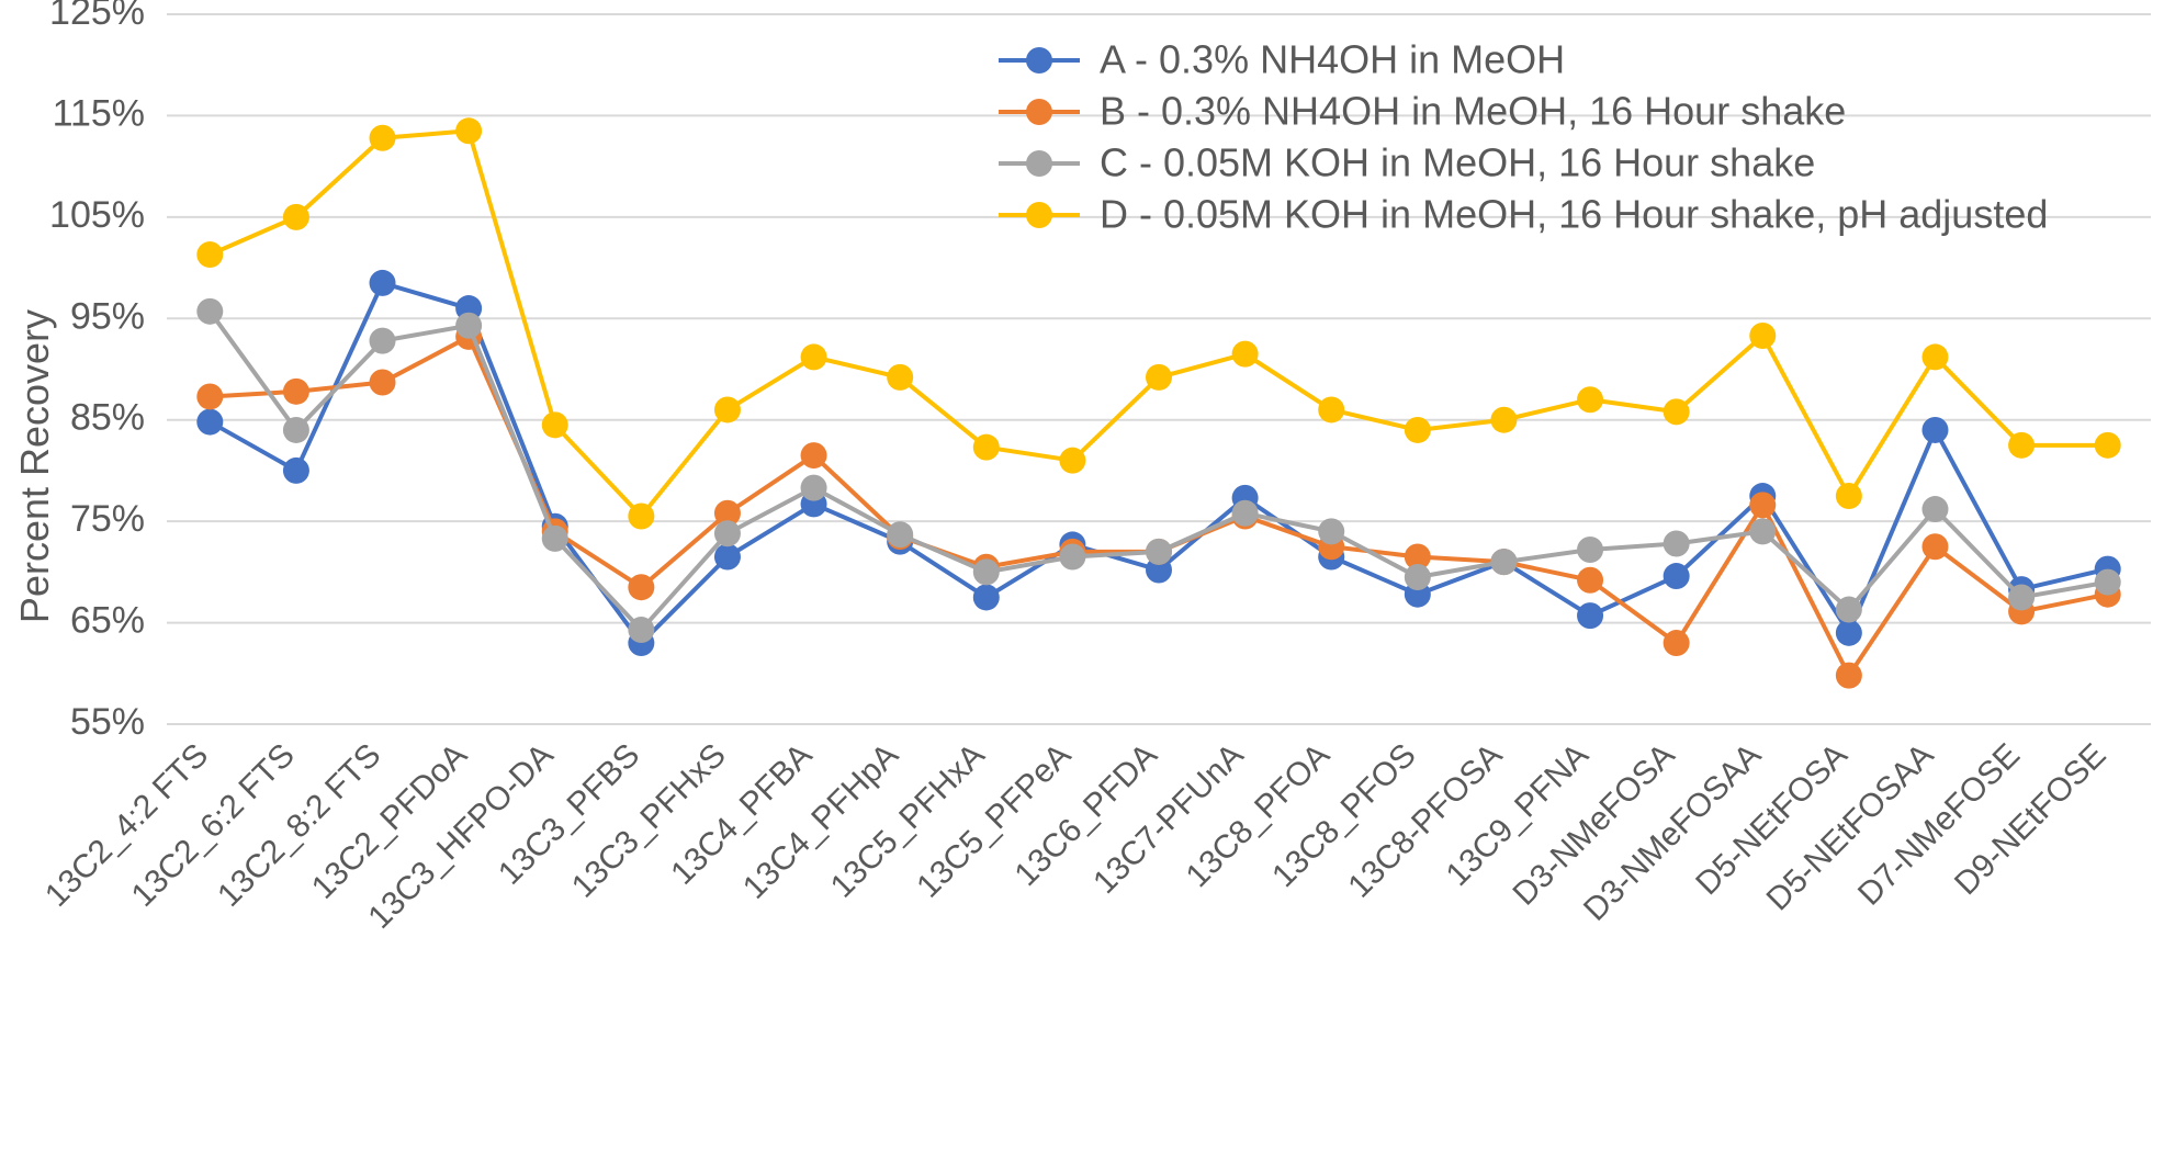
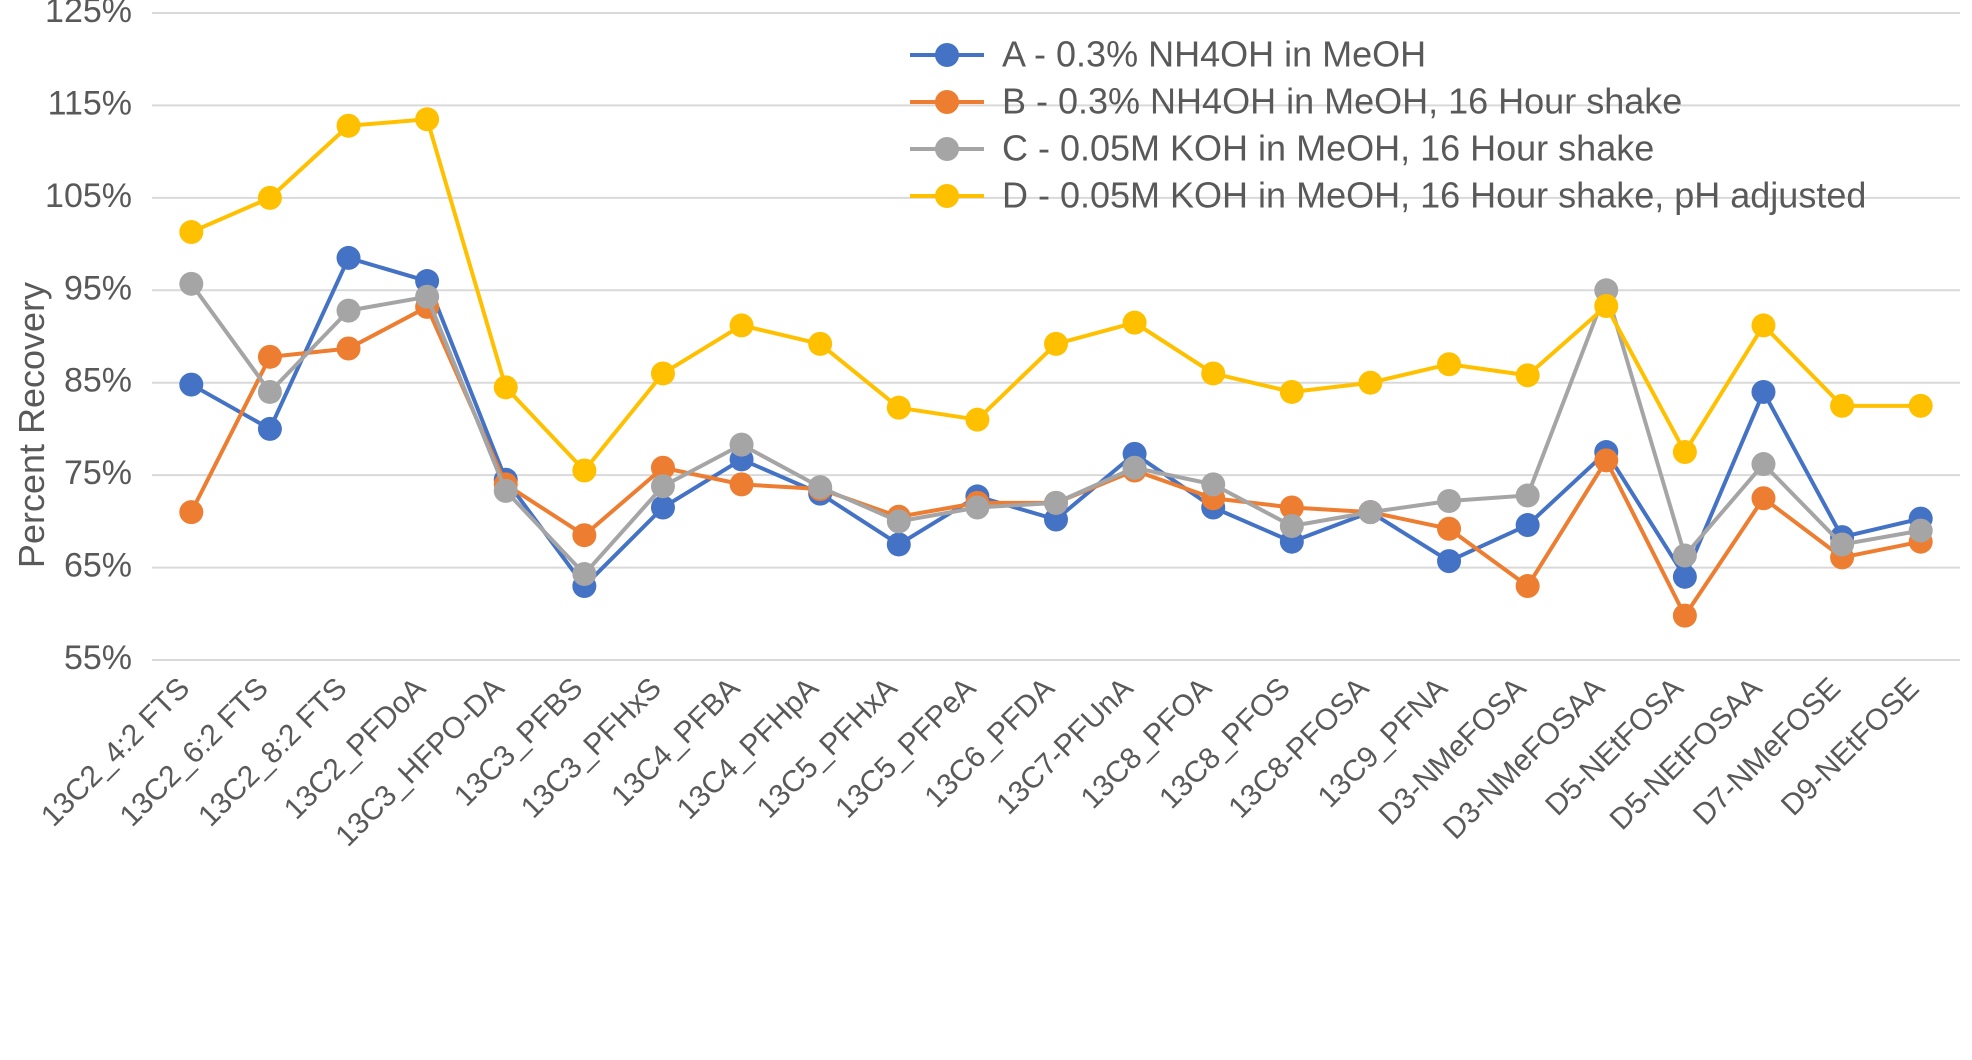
B - 0.3% NH4OH in MeOH, 16 Hour shake/13C2_4:2 FTS: 87% -> 71%
B - 0.3% NH4OH in MeOH, 16 Hour shake/13C4_PFBA: 82% -> 74%
C - 0.05M KOH in MeOH, 16 Hour shake/D3-NMeFOSAA: 74% -> 95%
